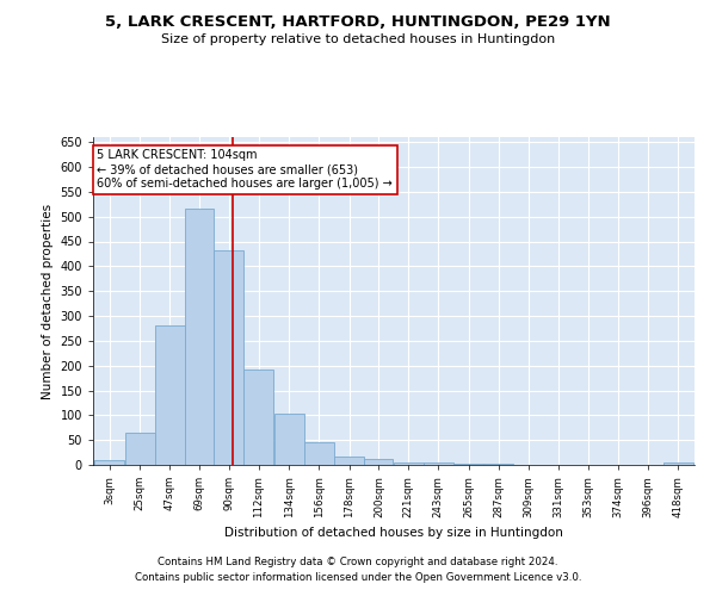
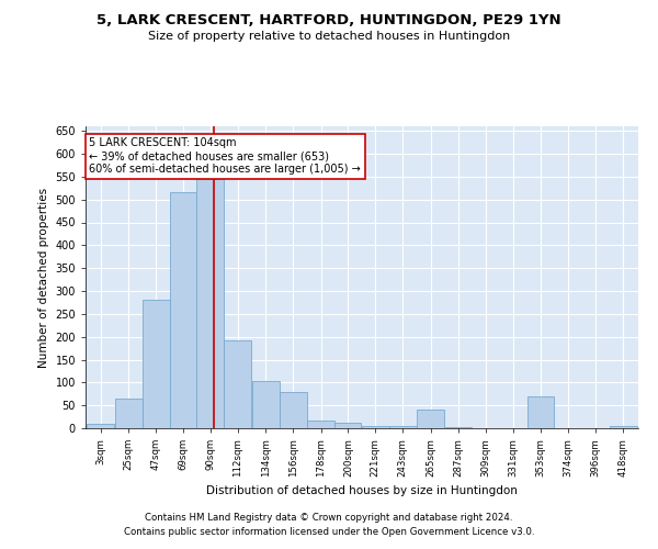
90sqm: 432 -> 545
156sqm: 46 -> 80
265sqm: 2 -> 40
353sqm: 1 -> 70
